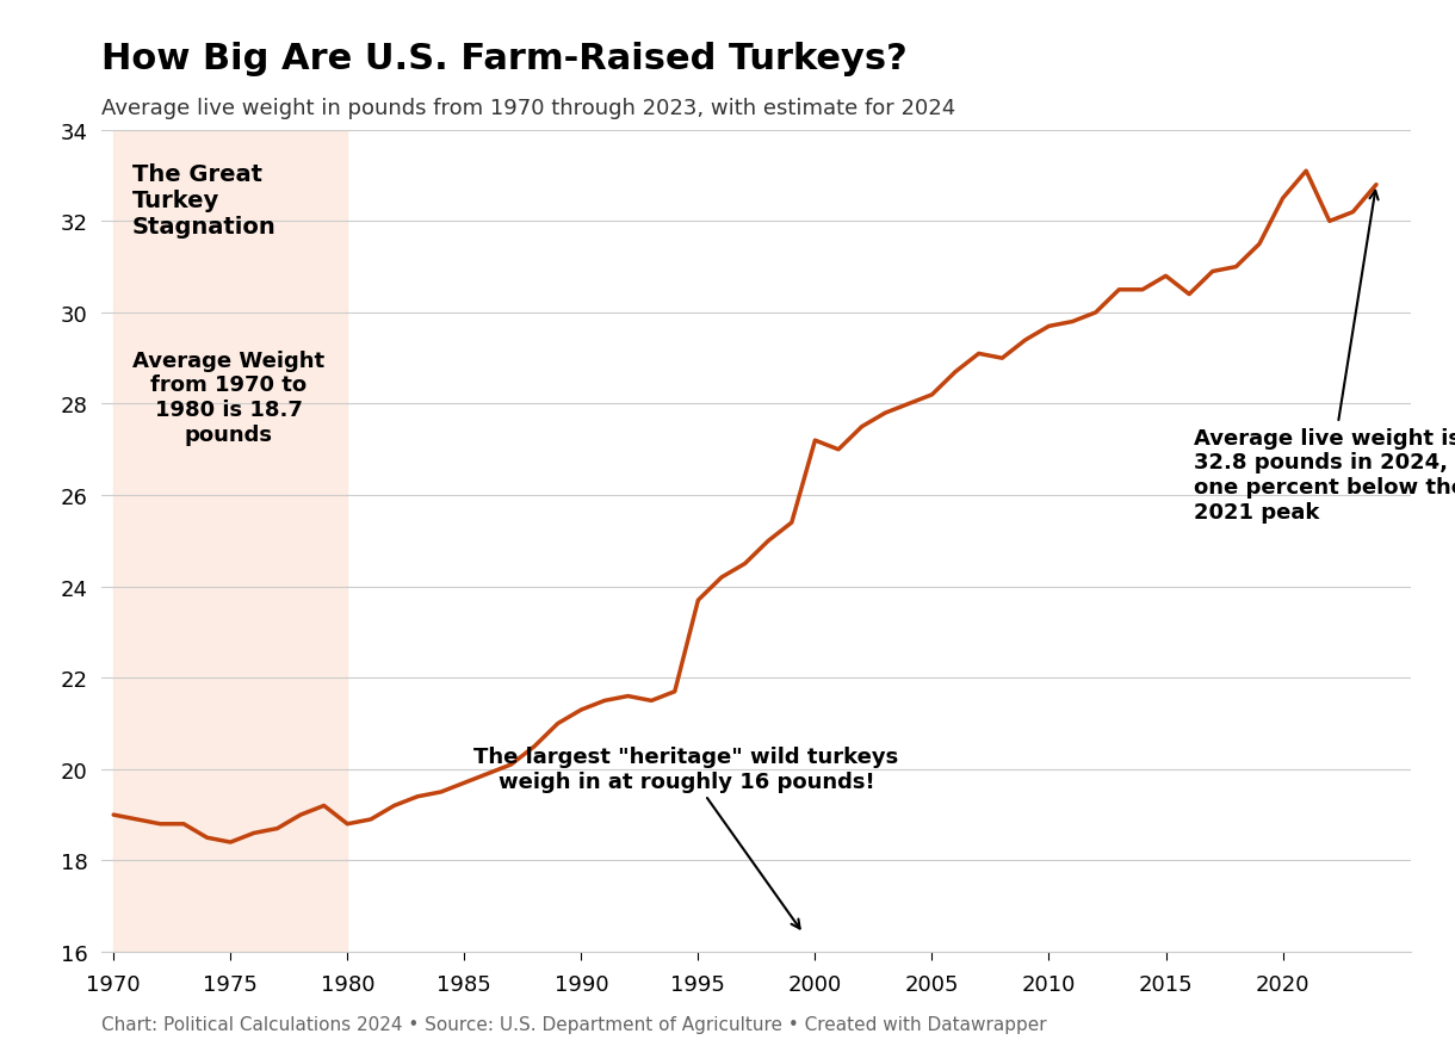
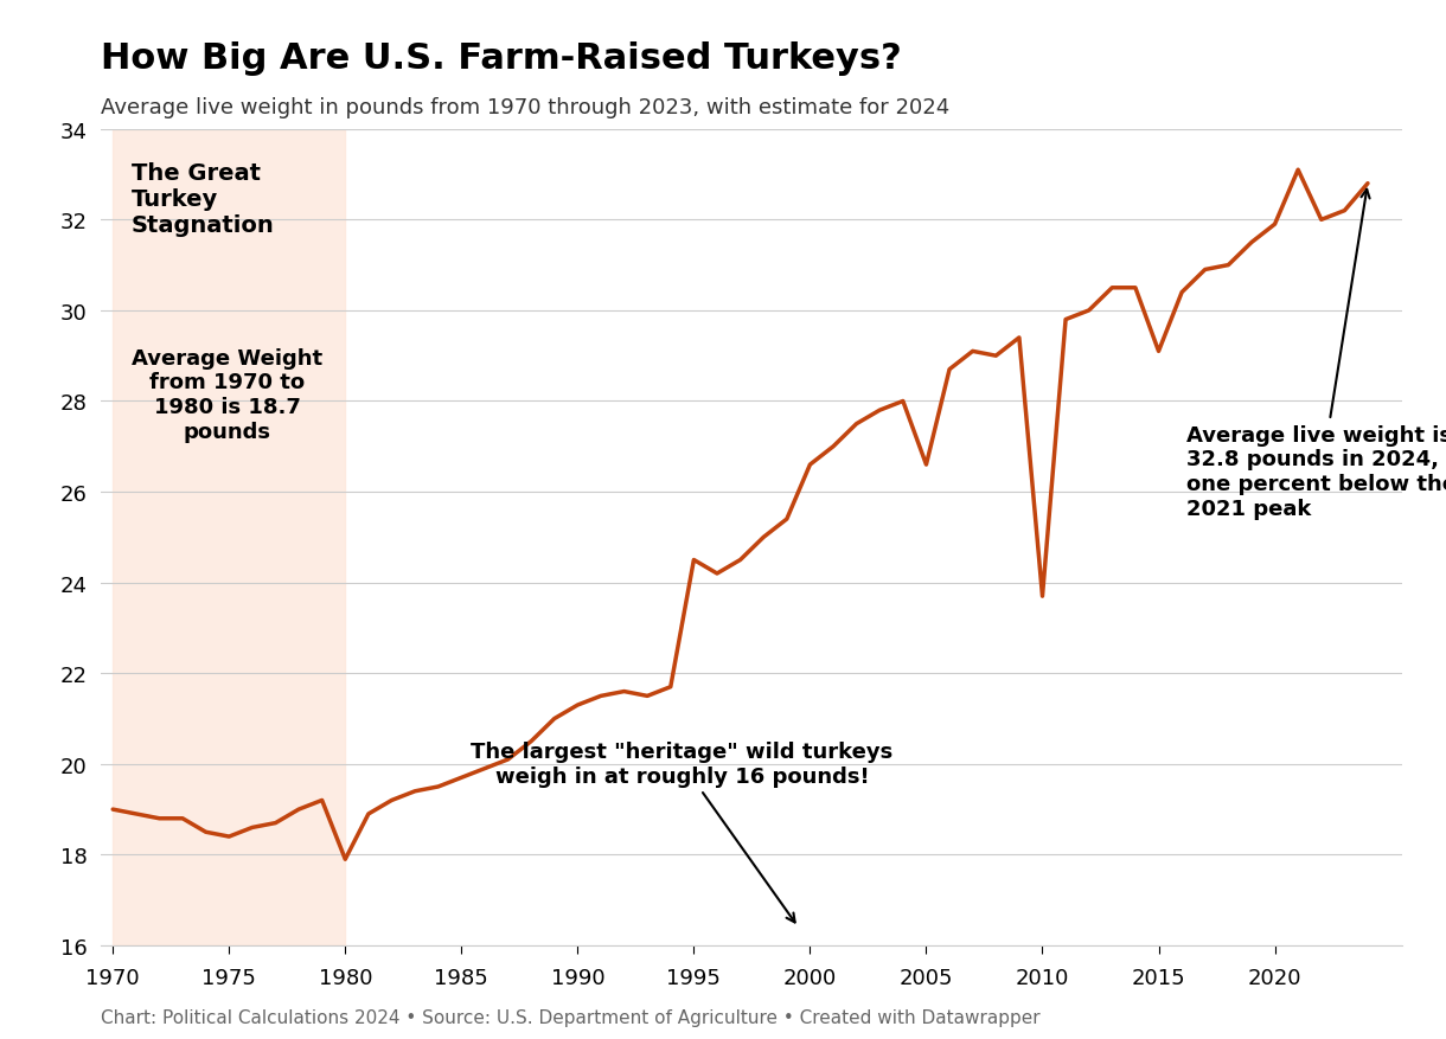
1980: 18.8 -> 17.9
1995: 23.7 -> 24.5
2000: 27.2 -> 26.6
2005: 28.2 -> 26.6
2010: 29.7 -> 23.7
2015: 30.8 -> 29.1
2020: 32.5 -> 31.9
